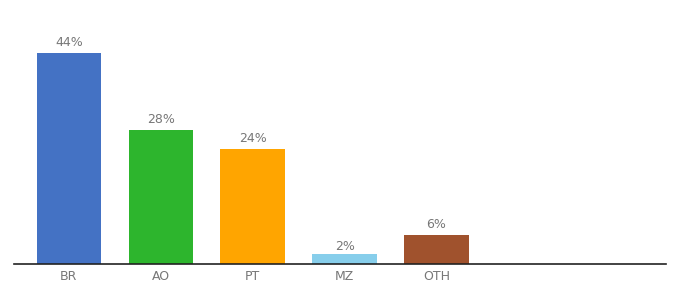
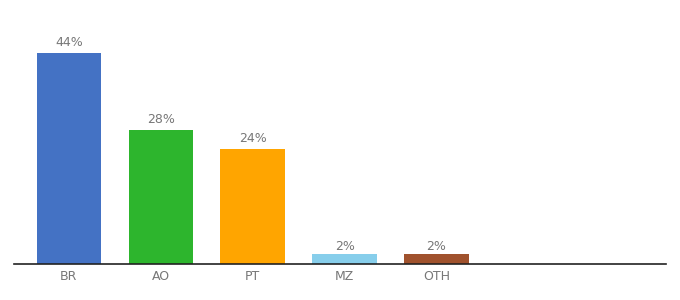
OTH: 6% -> 2%
